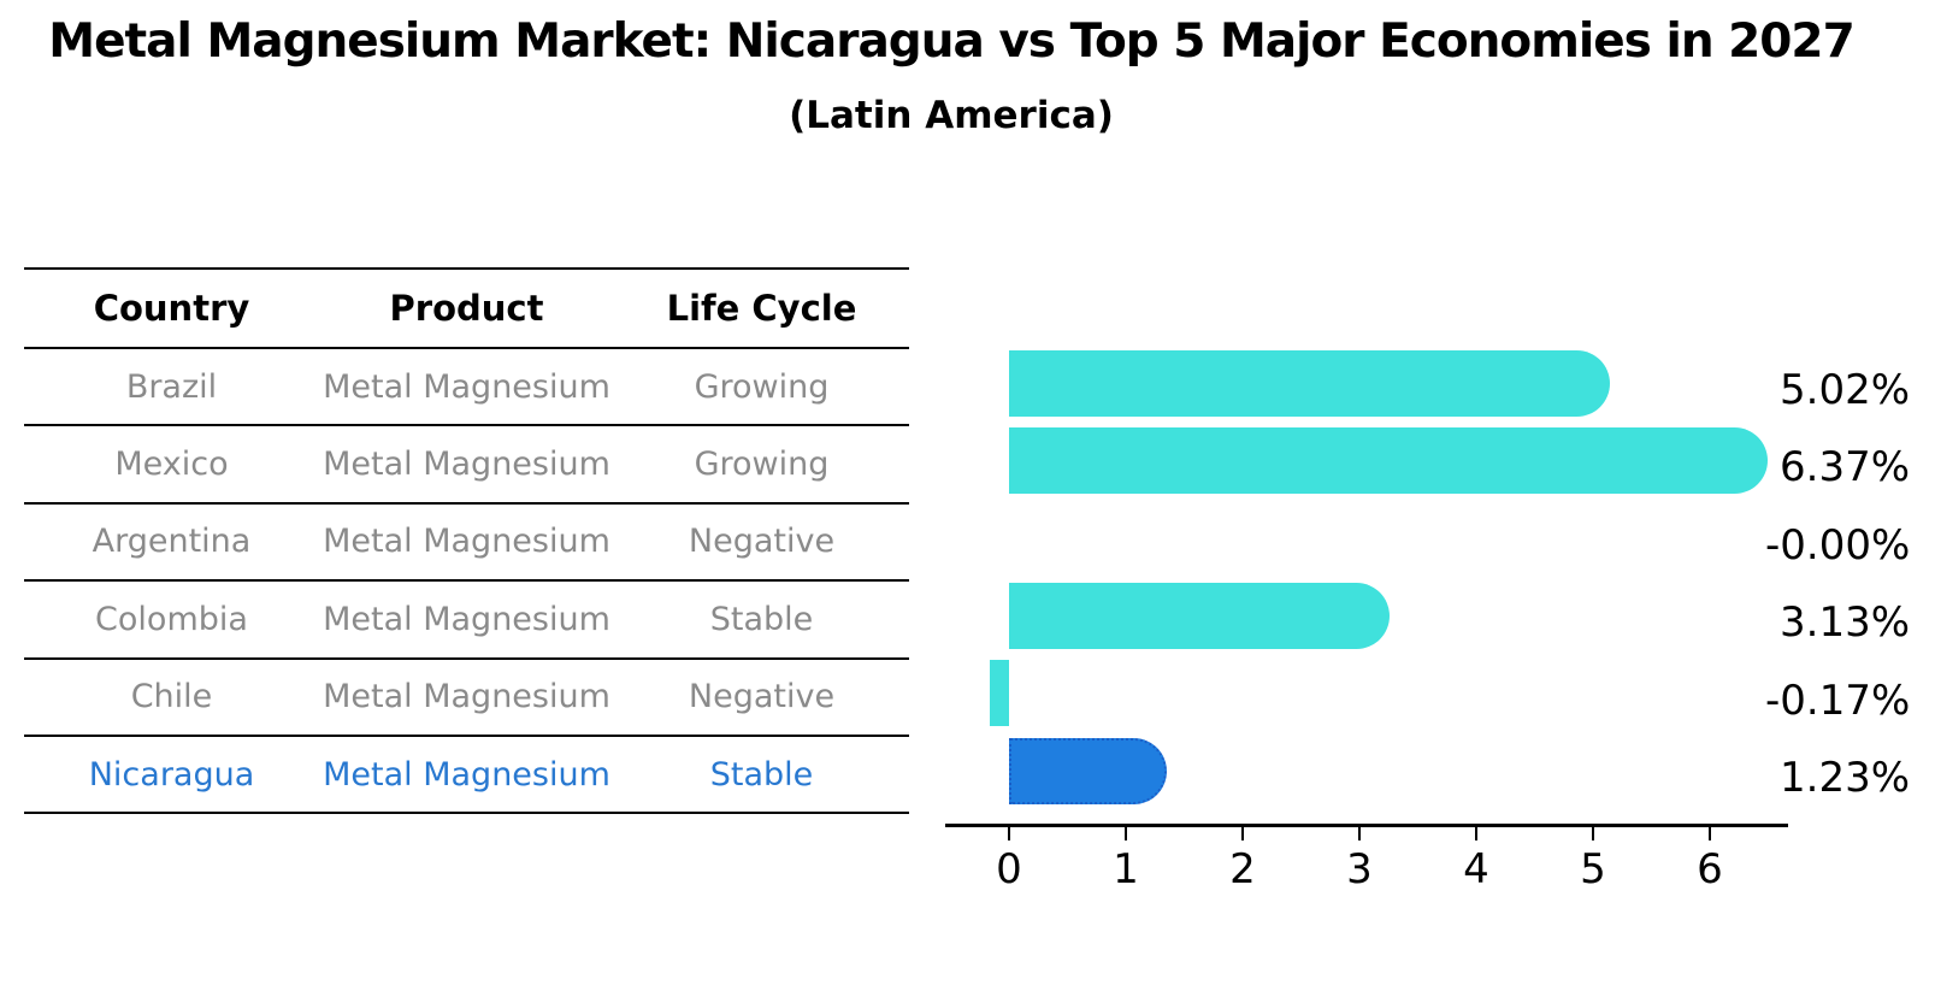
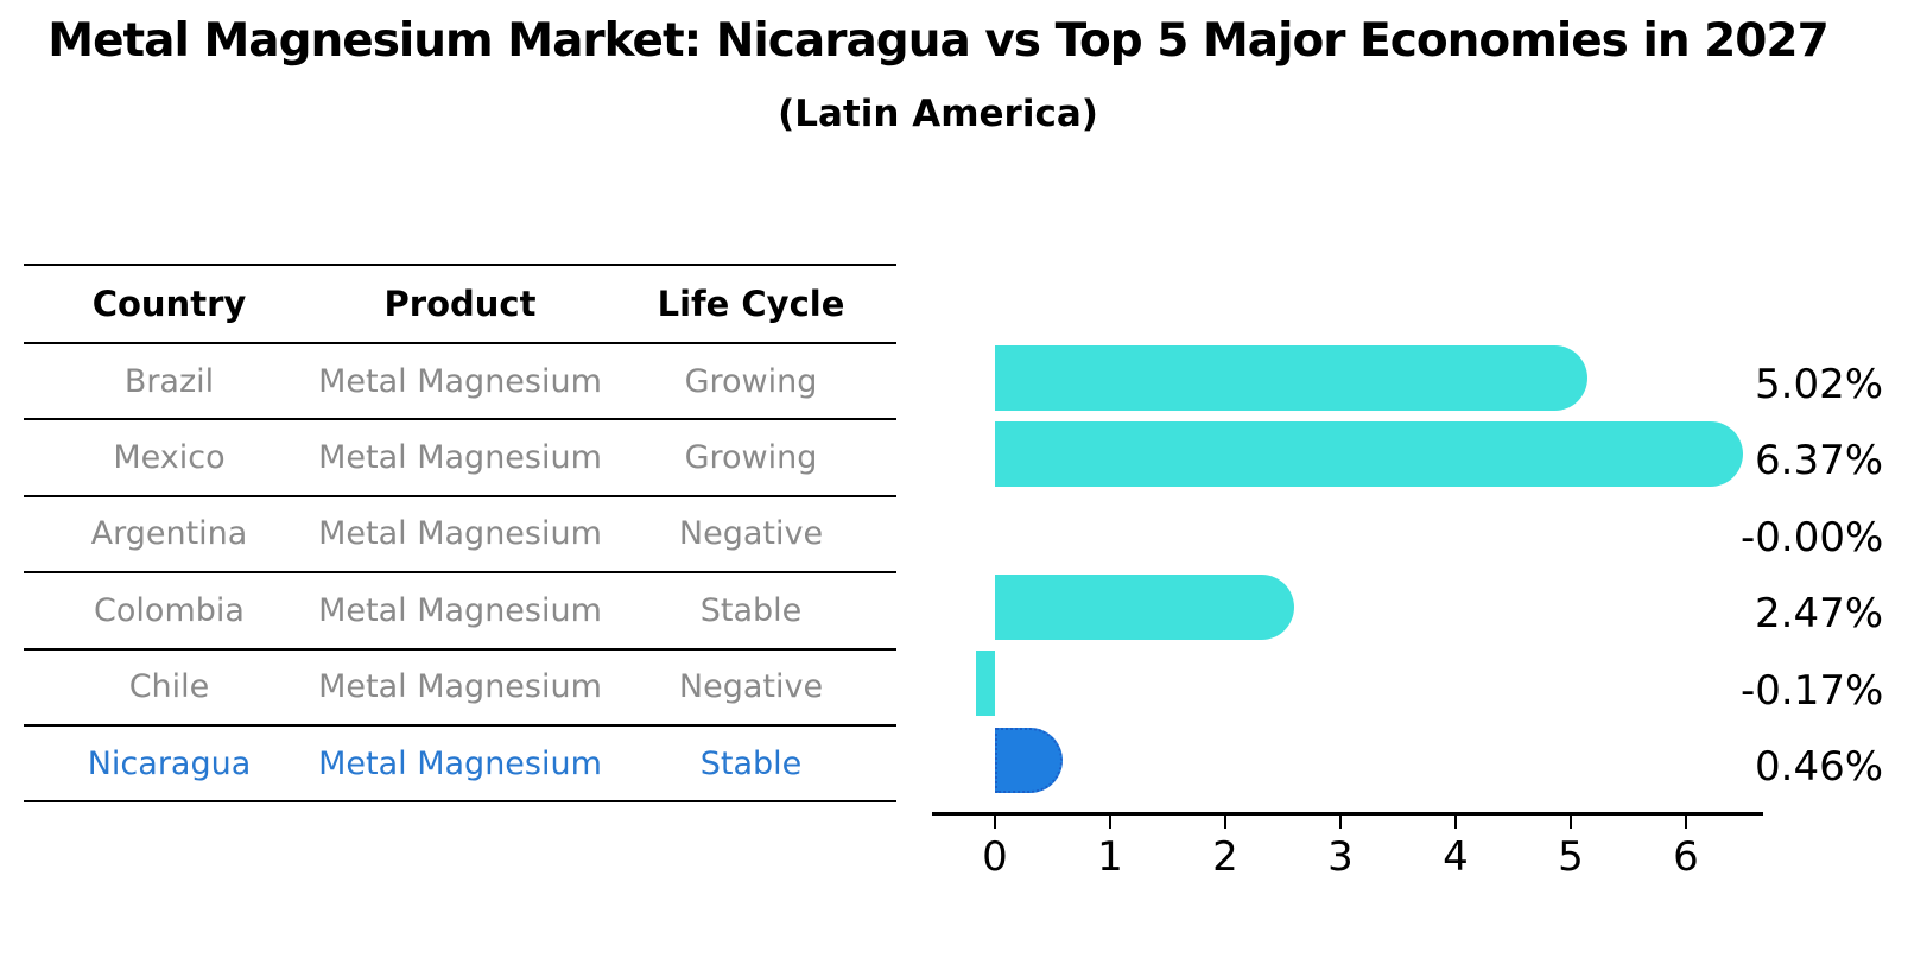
Colombia: 3.13% -> 2.47%
Nicaragua: 1.23% -> 0.46%
